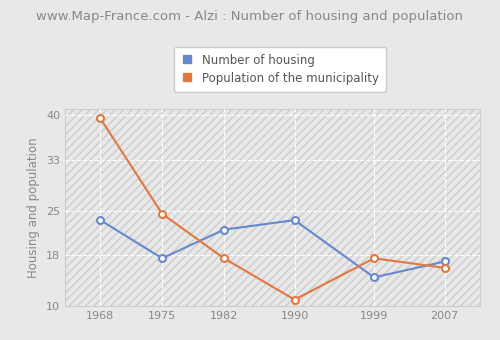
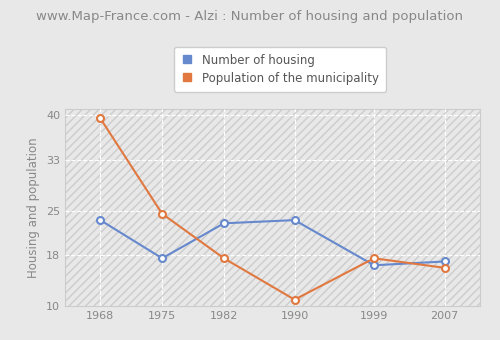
Number of housing/1982: 22.0 -> 23.0
Number of housing/1999: 14.5 -> 16.4
